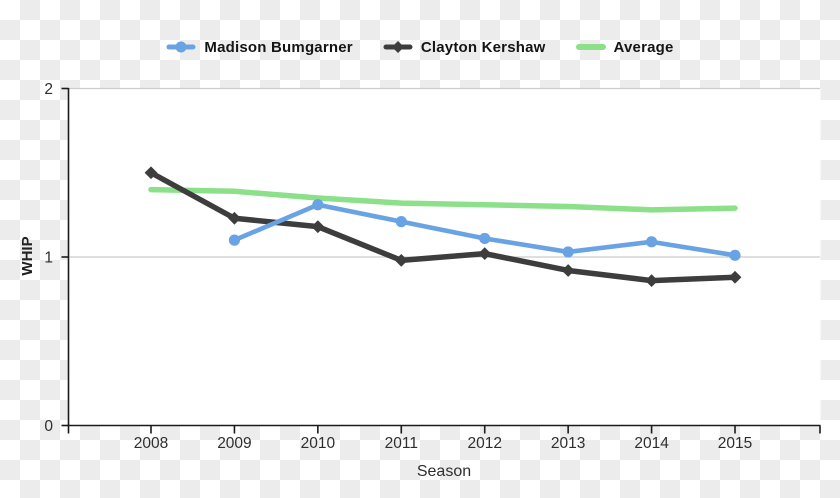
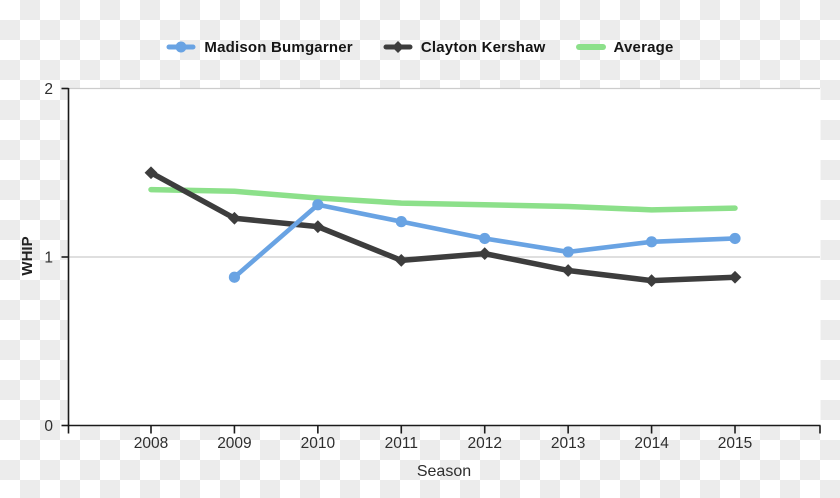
Madison Bumgarner/2009: 1.10 -> 0.88
Madison Bumgarner/2015: 1.01 -> 1.11
